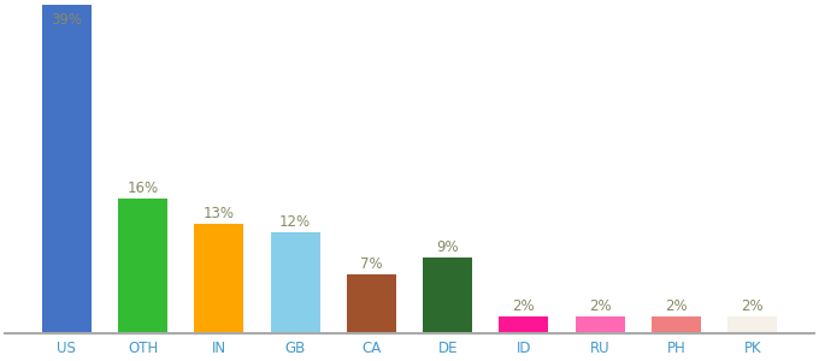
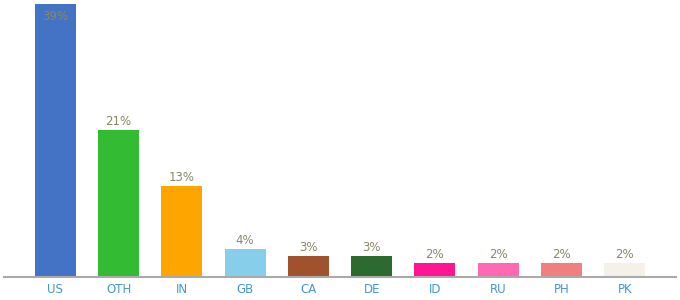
OTH: 16% -> 21%
GB: 12% -> 4%
CA: 7% -> 3%
DE: 9% -> 3%
